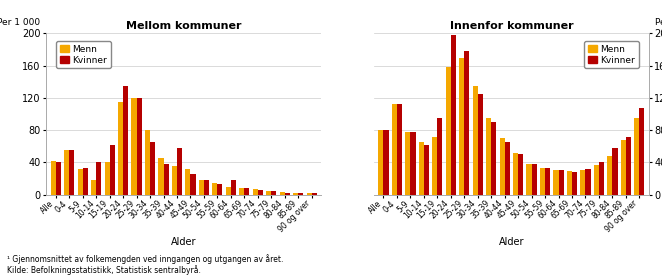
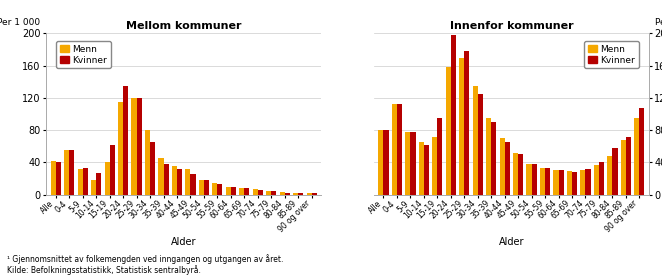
Mellom kommuner/Kvinner/10-14: 40 -> 27
Mellom kommuner/Kvinner/40-44: 58 -> 32
Mellom kommuner/Kvinner/60-64: 18 -> 10
